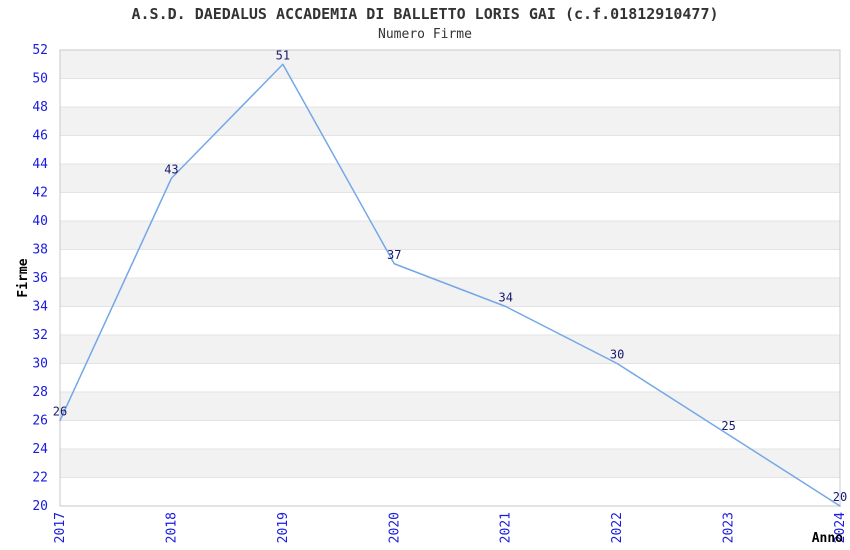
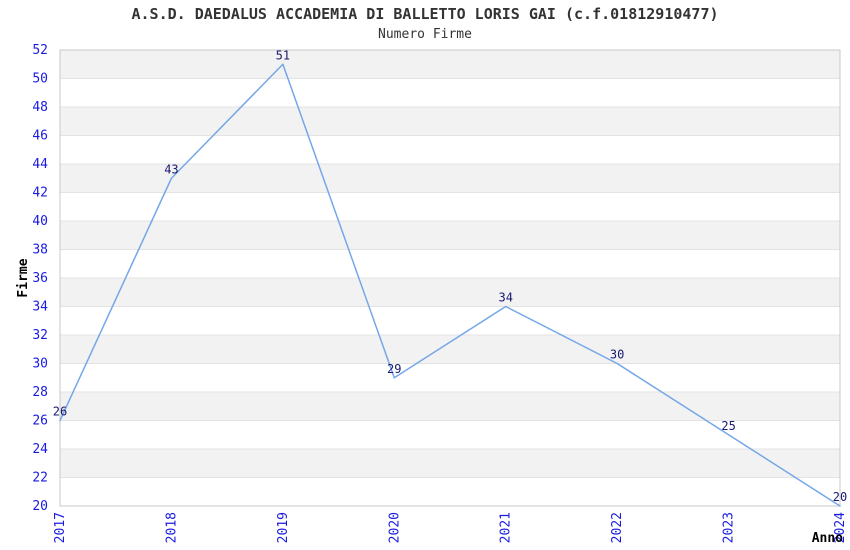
2020: 37 -> 29
